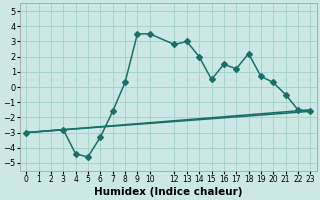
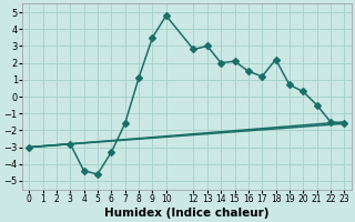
8: 0.3 -> 1.1
10: 3.5 -> 4.8
15: 0.5 -> 2.1
